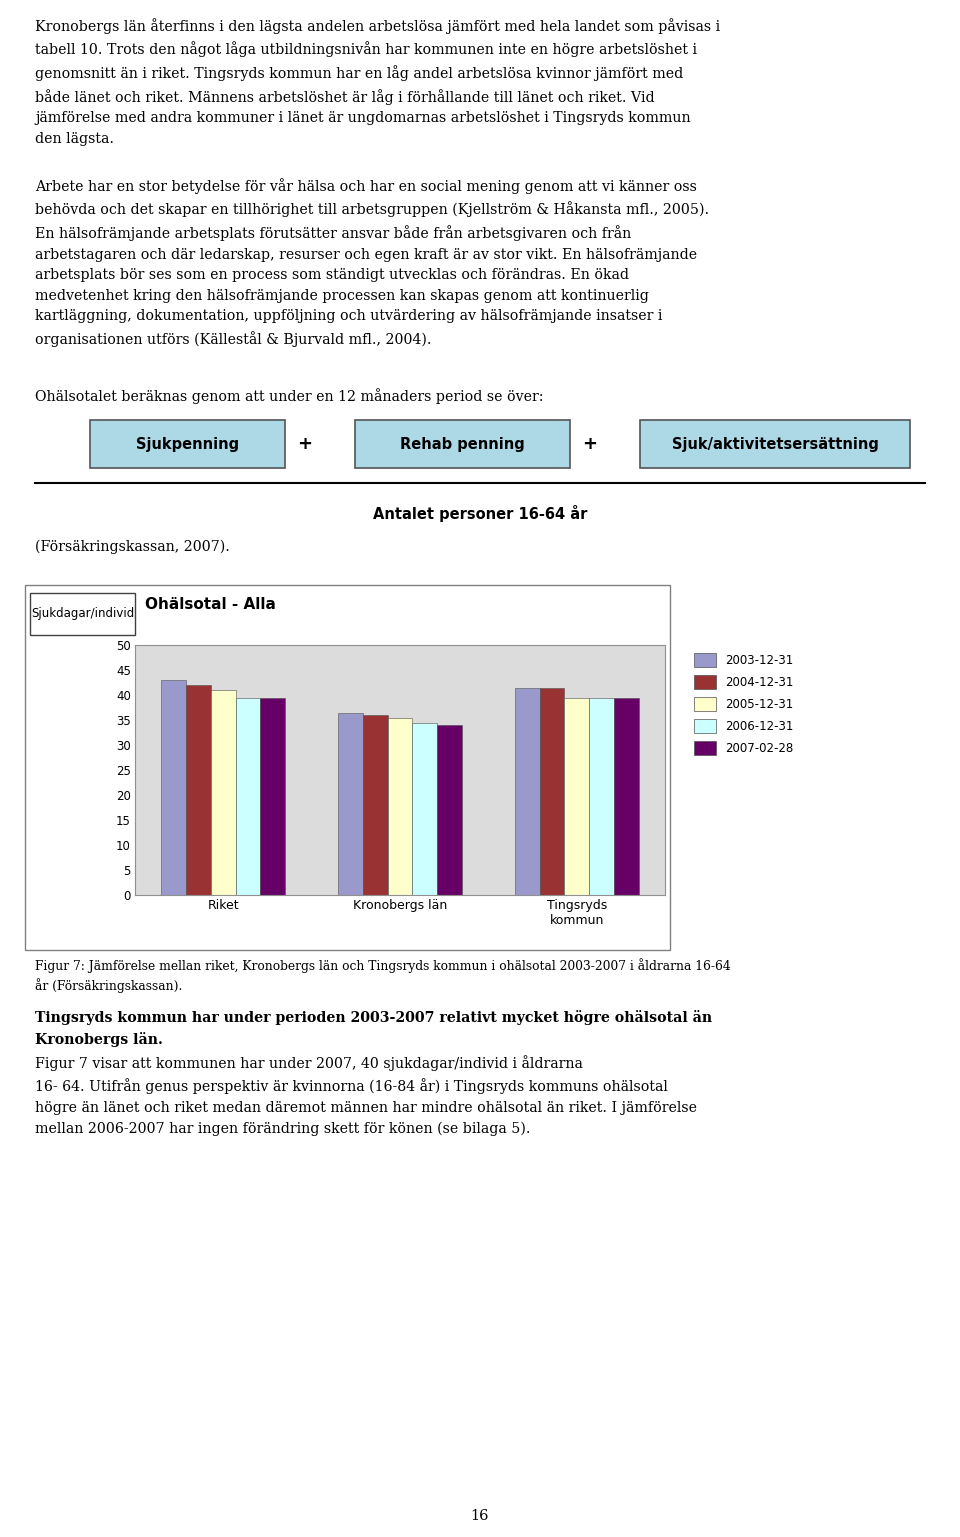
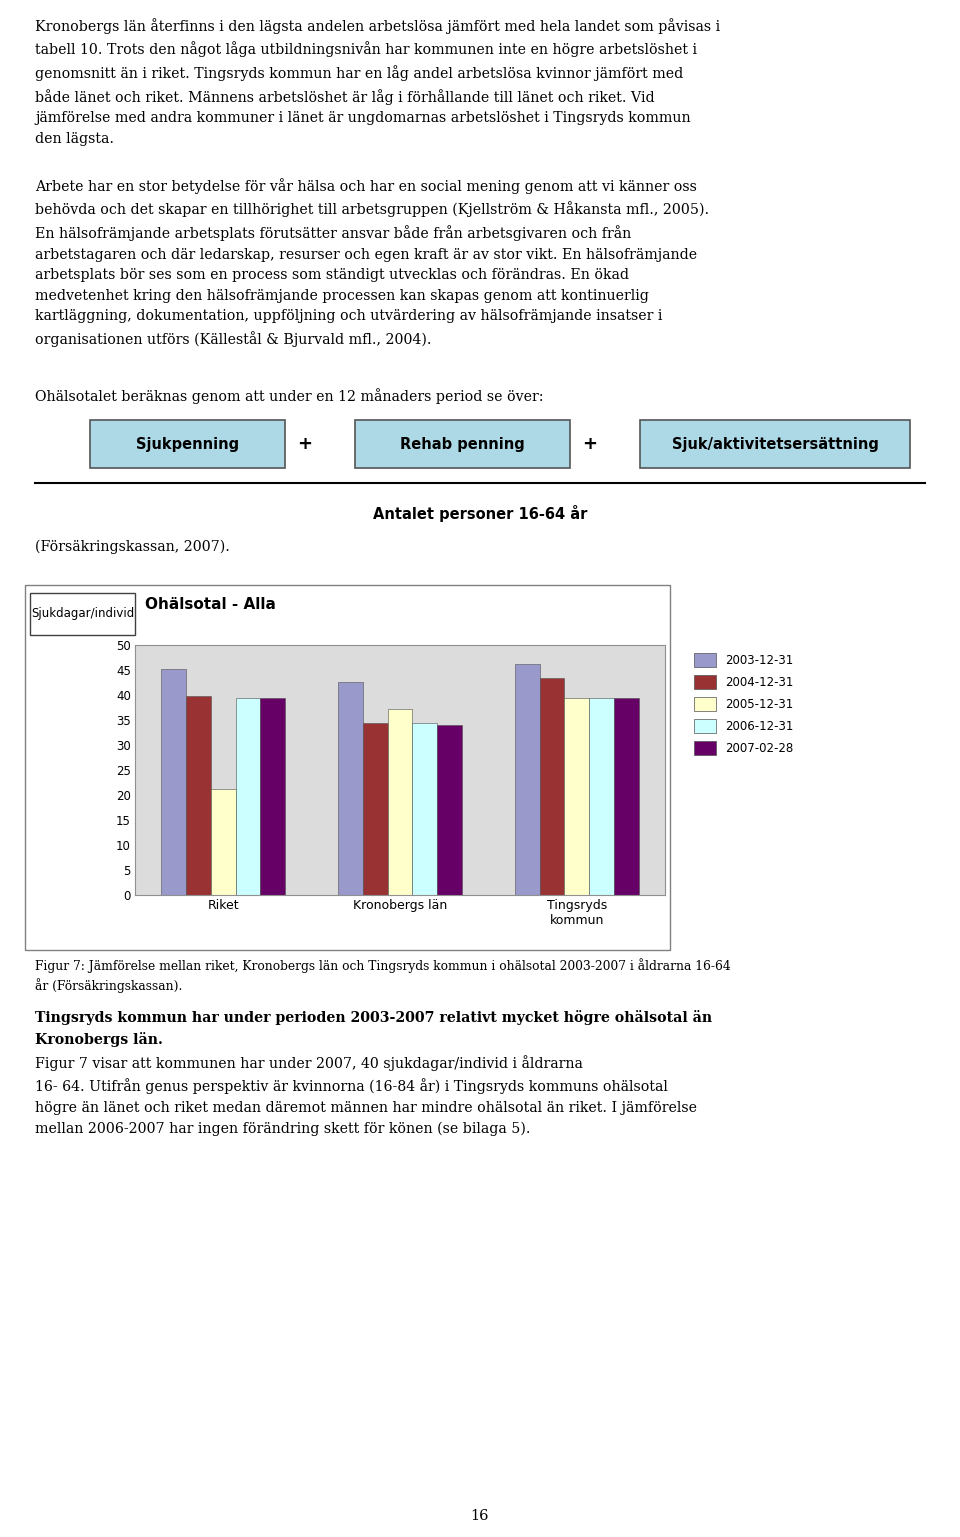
2003-12-31/Riket: 43.0 -> 45.2
2004-12-31/Riket: 42.0 -> 39.8
2005-12-31/Riket: 41.0 -> 21.2
2003-12-31/Kronobergs län: 36.5 -> 42.6
2004-12-31/Kronobergs län: 36.0 -> 34.4
2005-12-31/Kronobergs län: 35.5 -> 37.2
2003-12-31/Tingsryds kommun: 41.5 -> 46.2
2004-12-31/Tingsryds kommun: 41.5 -> 43.4
